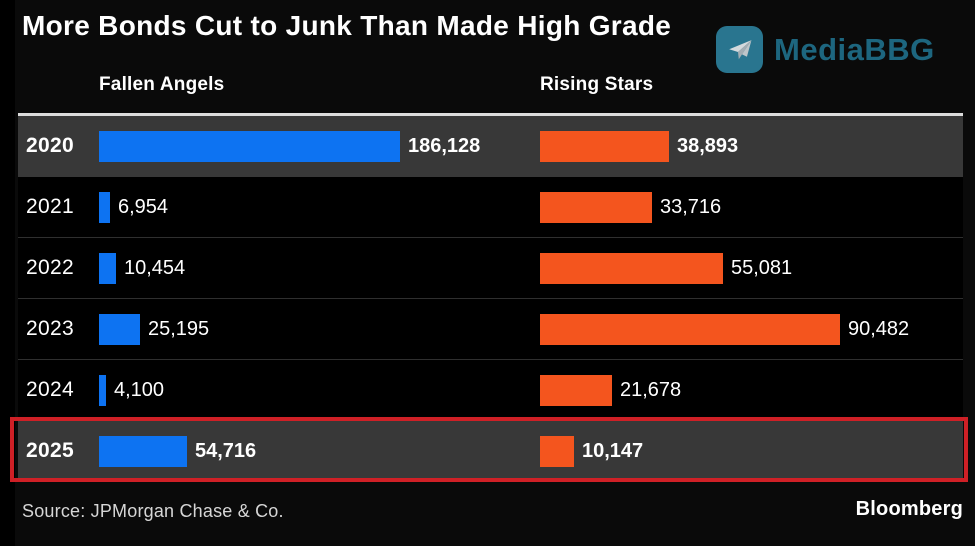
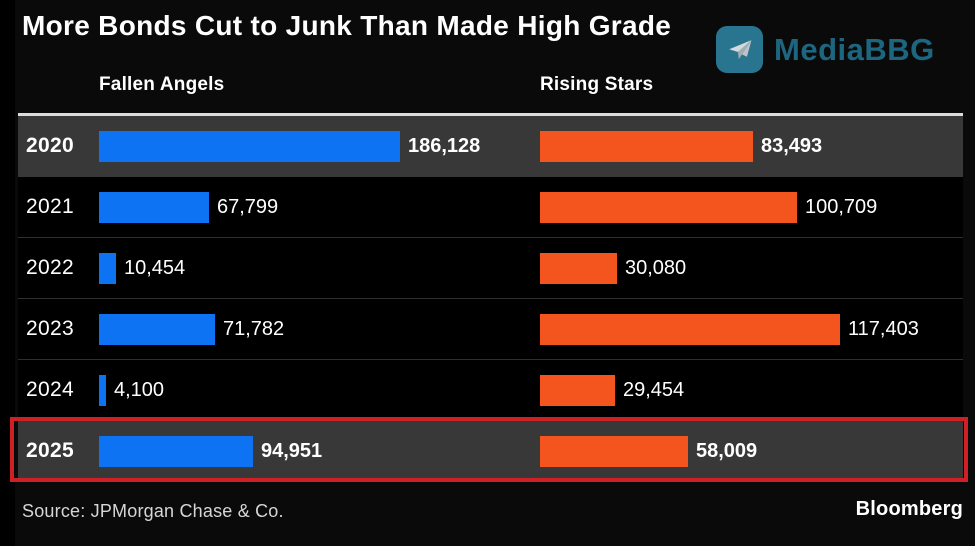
Rising Stars/2020: 38,893 -> 83,493
Fallen Angels/2021: 6,954 -> 67,799
Rising Stars/2021: 33,716 -> 100,709
Rising Stars/2022: 55,081 -> 30,080
Fallen Angels/2023: 25,195 -> 71,782
Rising Stars/2023: 90,482 -> 117,403
Rising Stars/2024: 21,678 -> 29,454
Fallen Angels/2025: 54,716 -> 94,951
Rising Stars/2025: 10,147 -> 58,009
